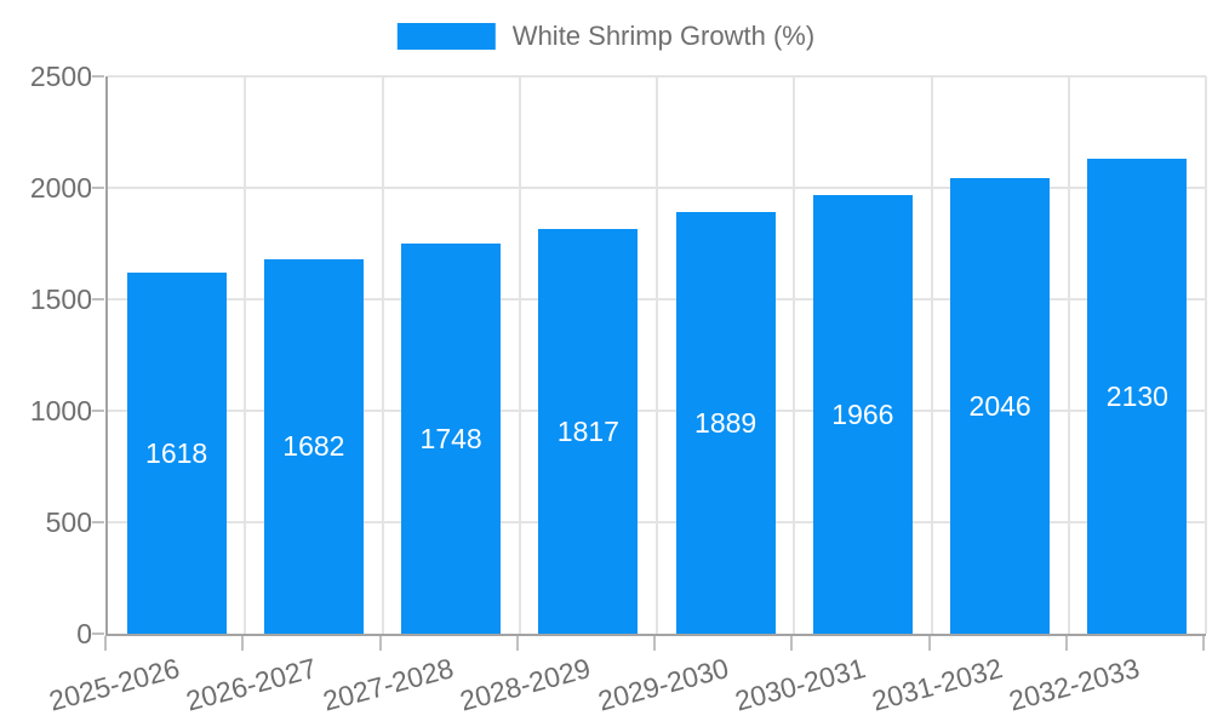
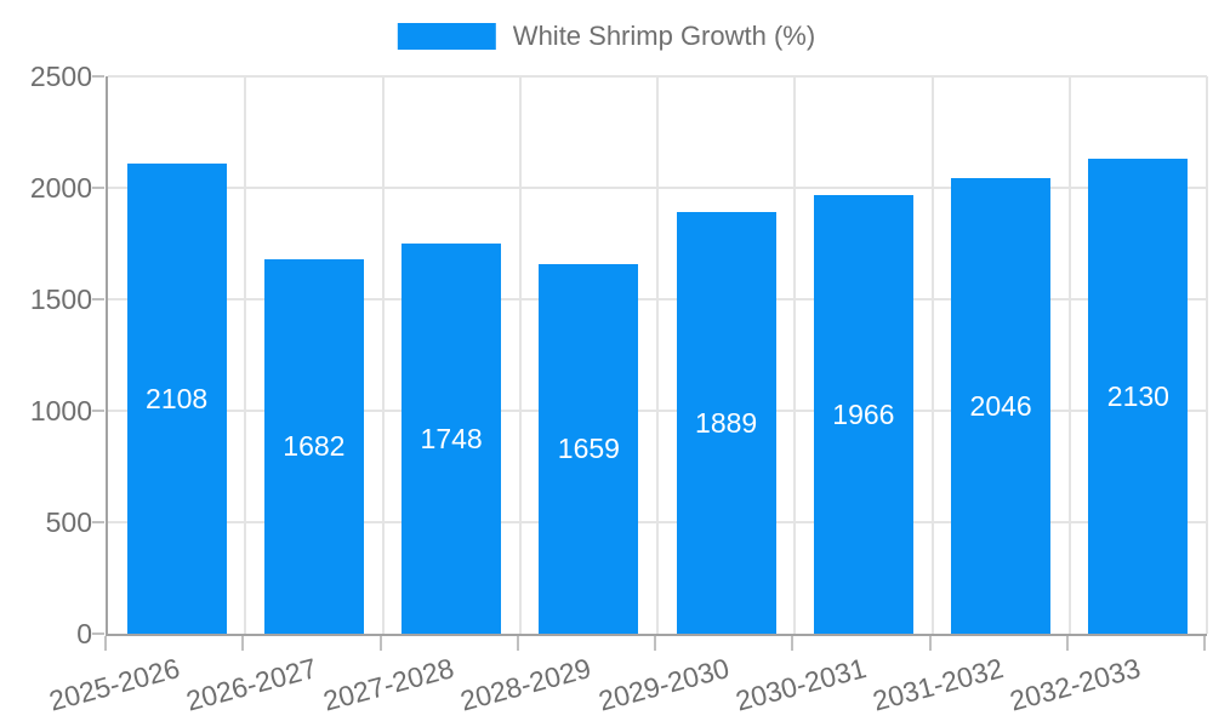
2025-2026: 1618 -> 2108
2028-2029: 1817 -> 1659
